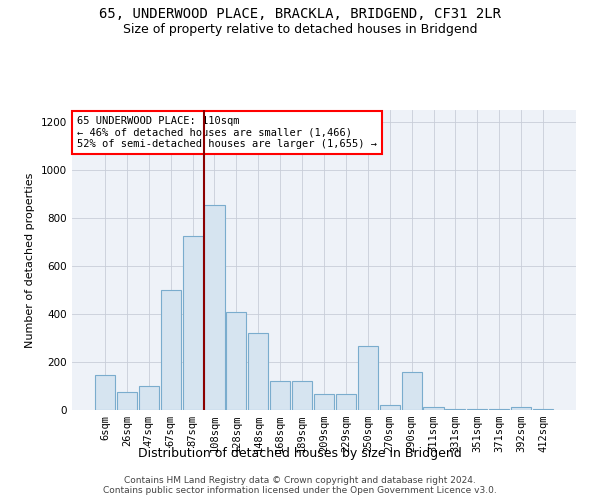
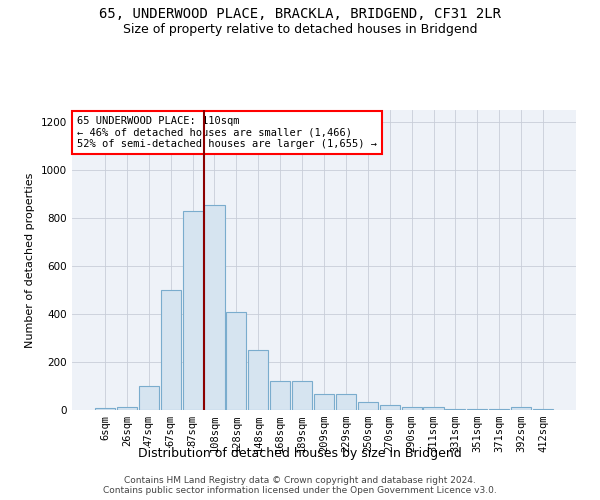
6sqm: 145 -> 8
26sqm: 75 -> 14
87sqm: 725 -> 830
148sqm: 320 -> 250
250sqm: 265 -> 32
290sqm: 160 -> 14
